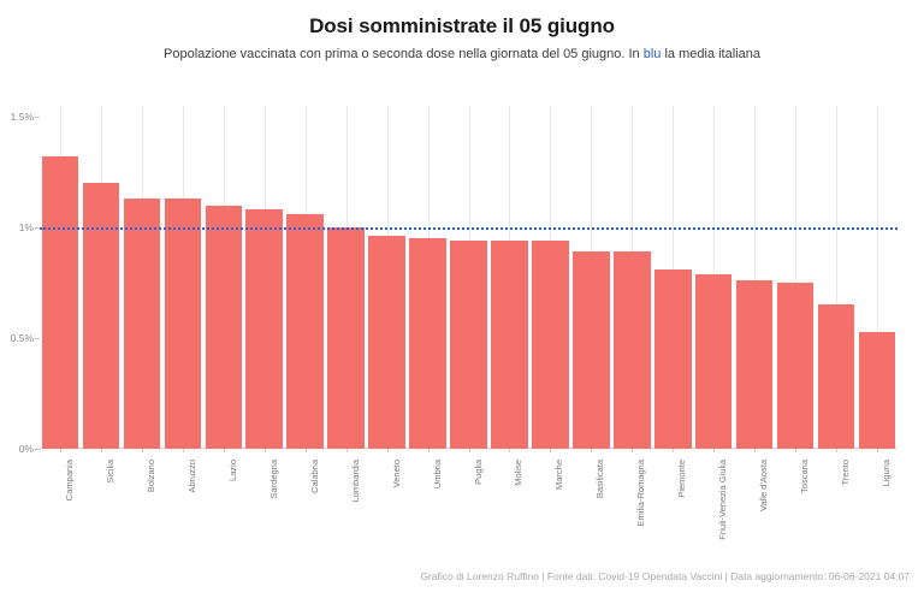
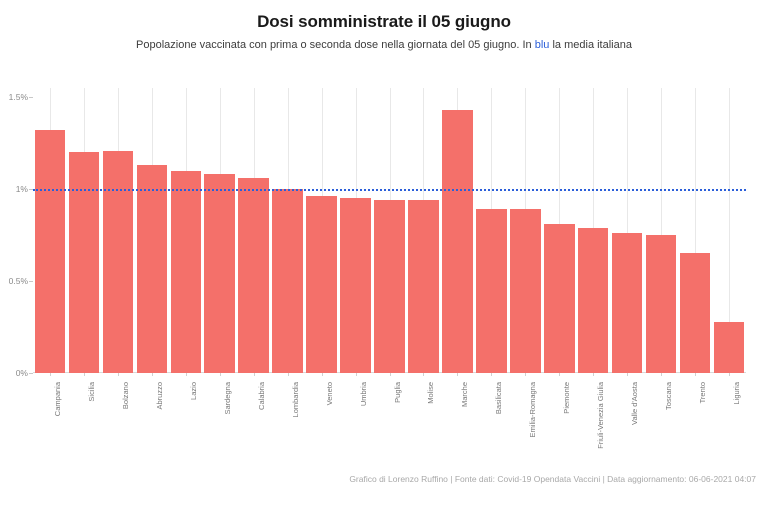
Bolzano: 1.13% -> 1.21%
Marche: 0.94% -> 1.43%
Liguria: 0.53% -> 0.28%
